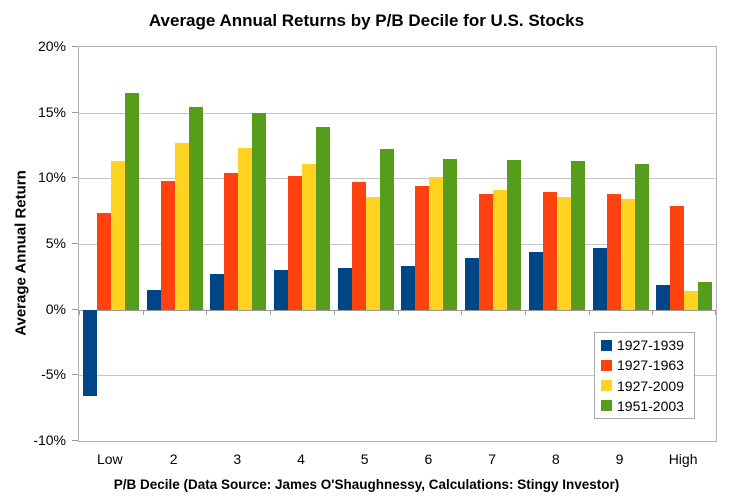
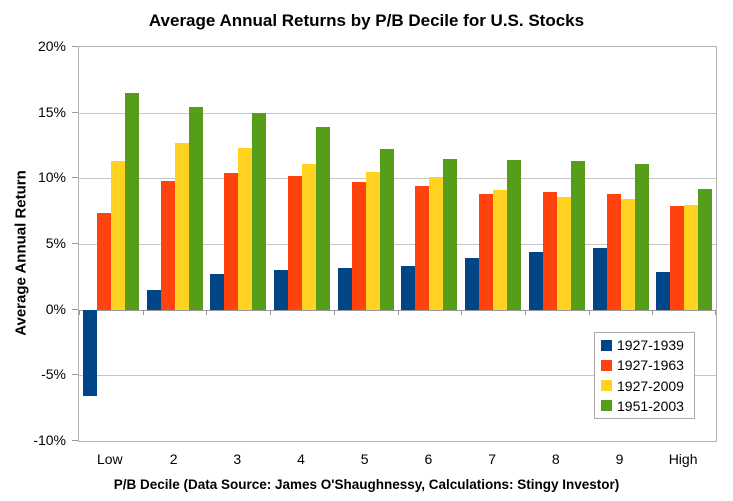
1927-2009/5: 8.6% -> 10.5%
1927-1939/High: 1.9% -> 2.9%
1927-2009/High: 1.4% -> 8.0%
1951-2003/High: 2.1% -> 9.2%
